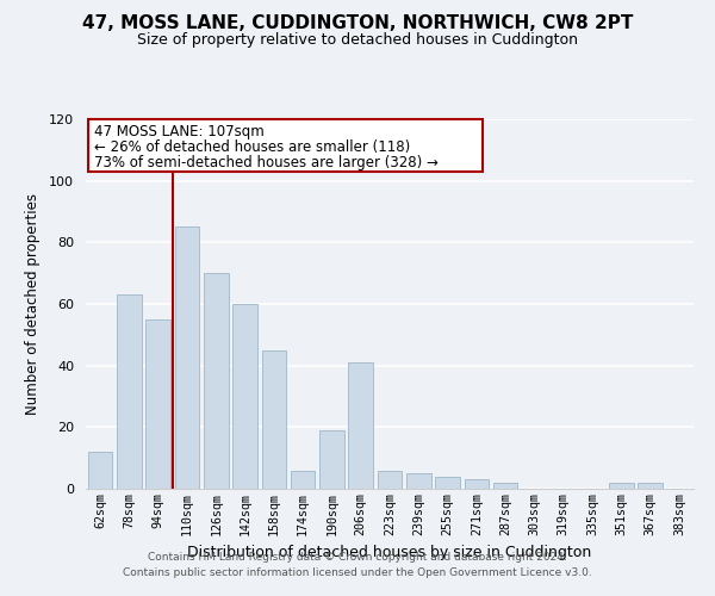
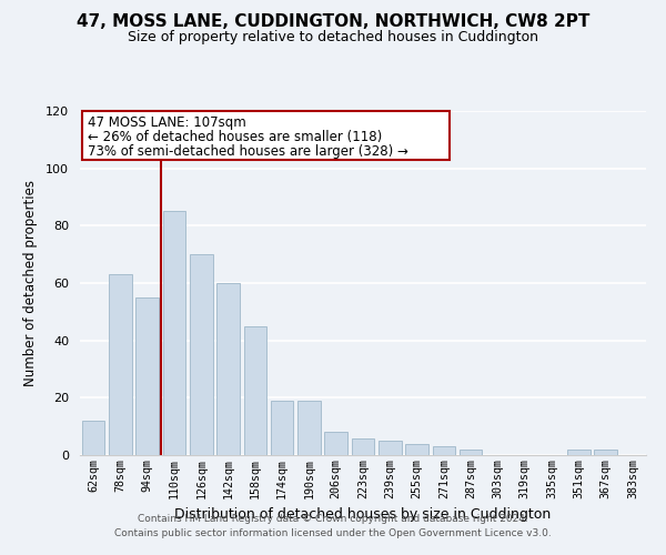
174sqm: 6 -> 19
206sqm: 41 -> 8
